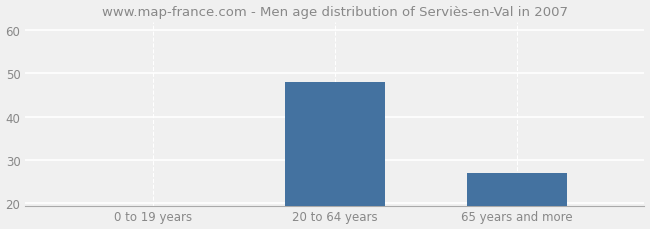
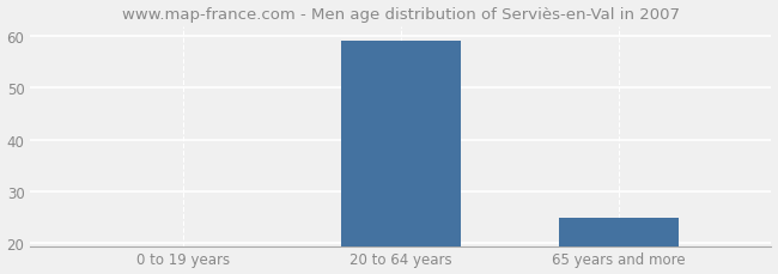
20 to 64 years: 48 -> 59
65 years and more: 27 -> 25
